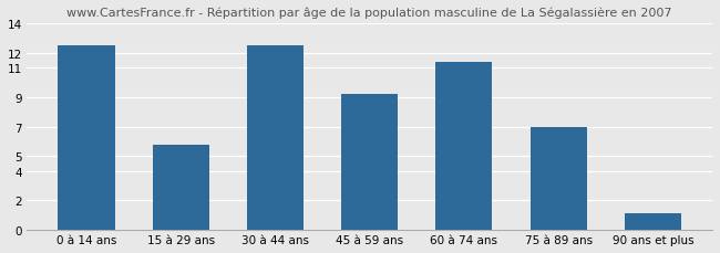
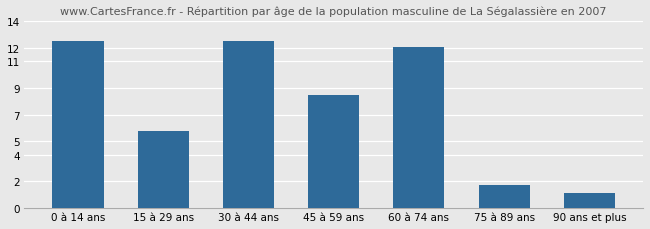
45 à 59 ans: 9.2 -> 8.5
60 à 74 ans: 11.4 -> 12.1
75 à 89 ans: 7.0 -> 1.7
